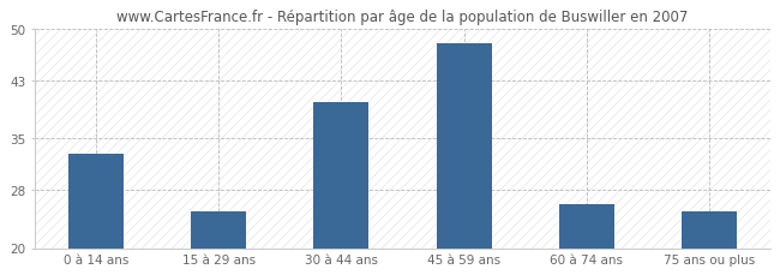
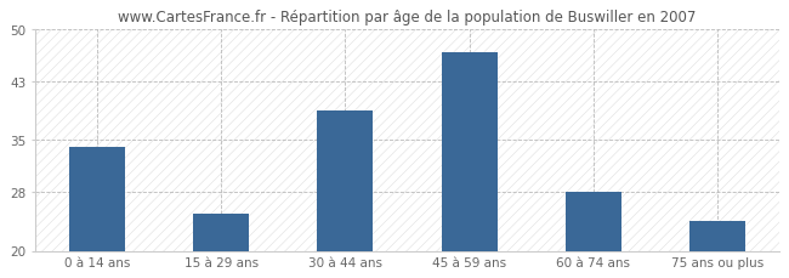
0 à 14 ans: 33 -> 34
30 à 44 ans: 40 -> 39
45 à 59 ans: 48 -> 47
60 à 74 ans: 26 -> 28
75 ans ou plus: 25 -> 24
